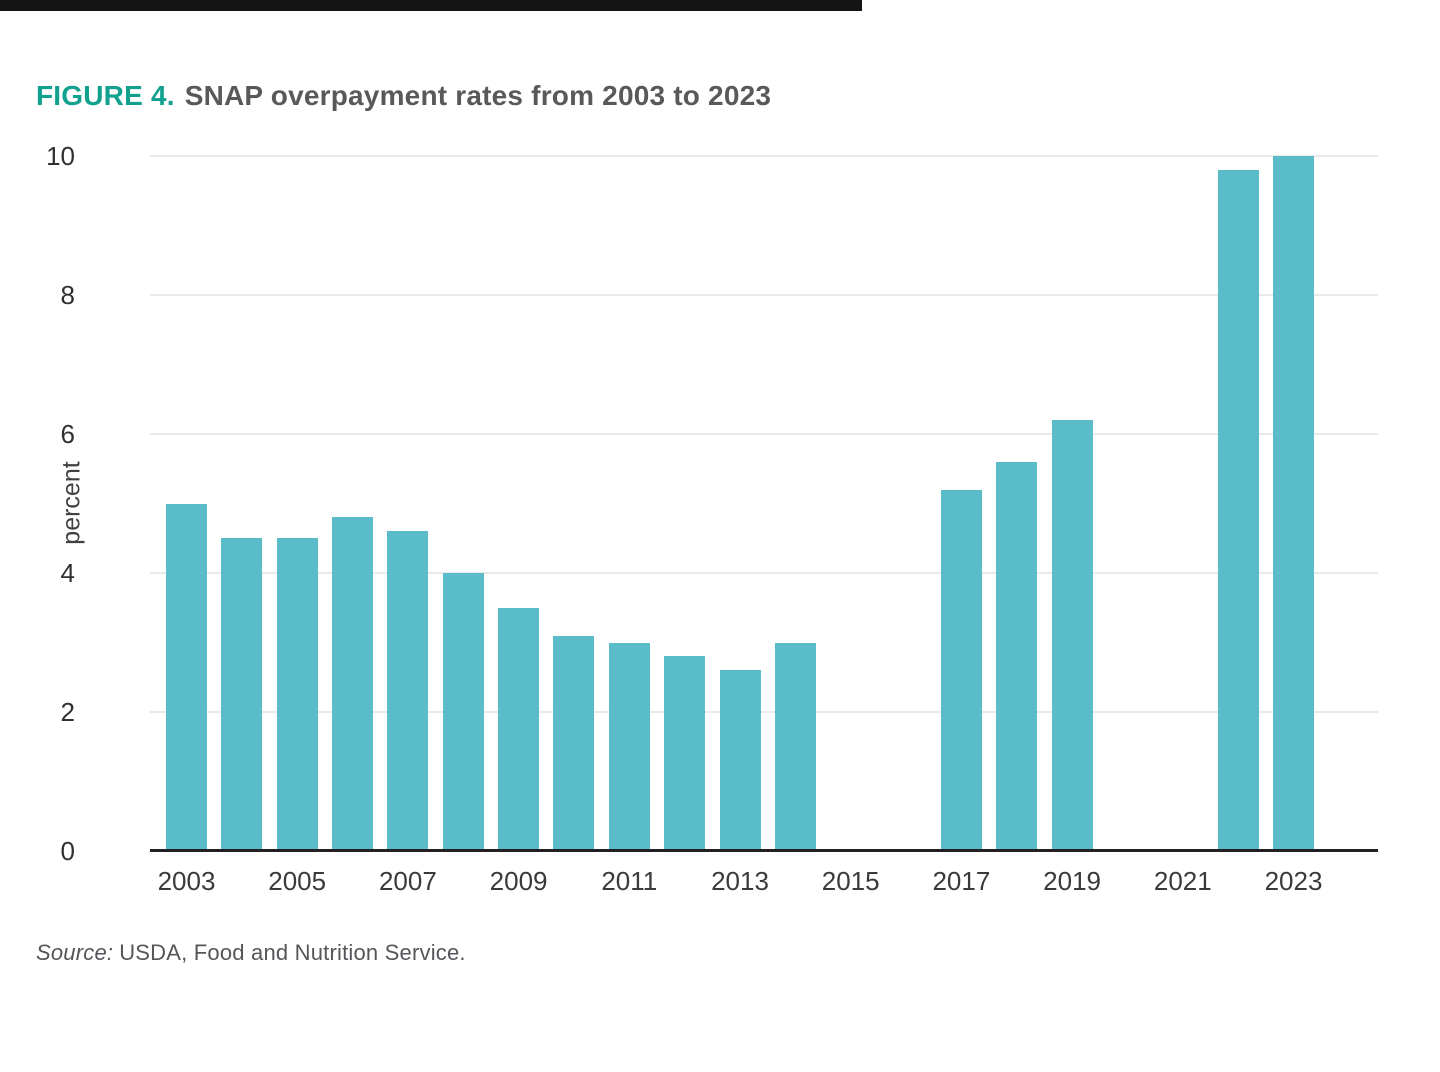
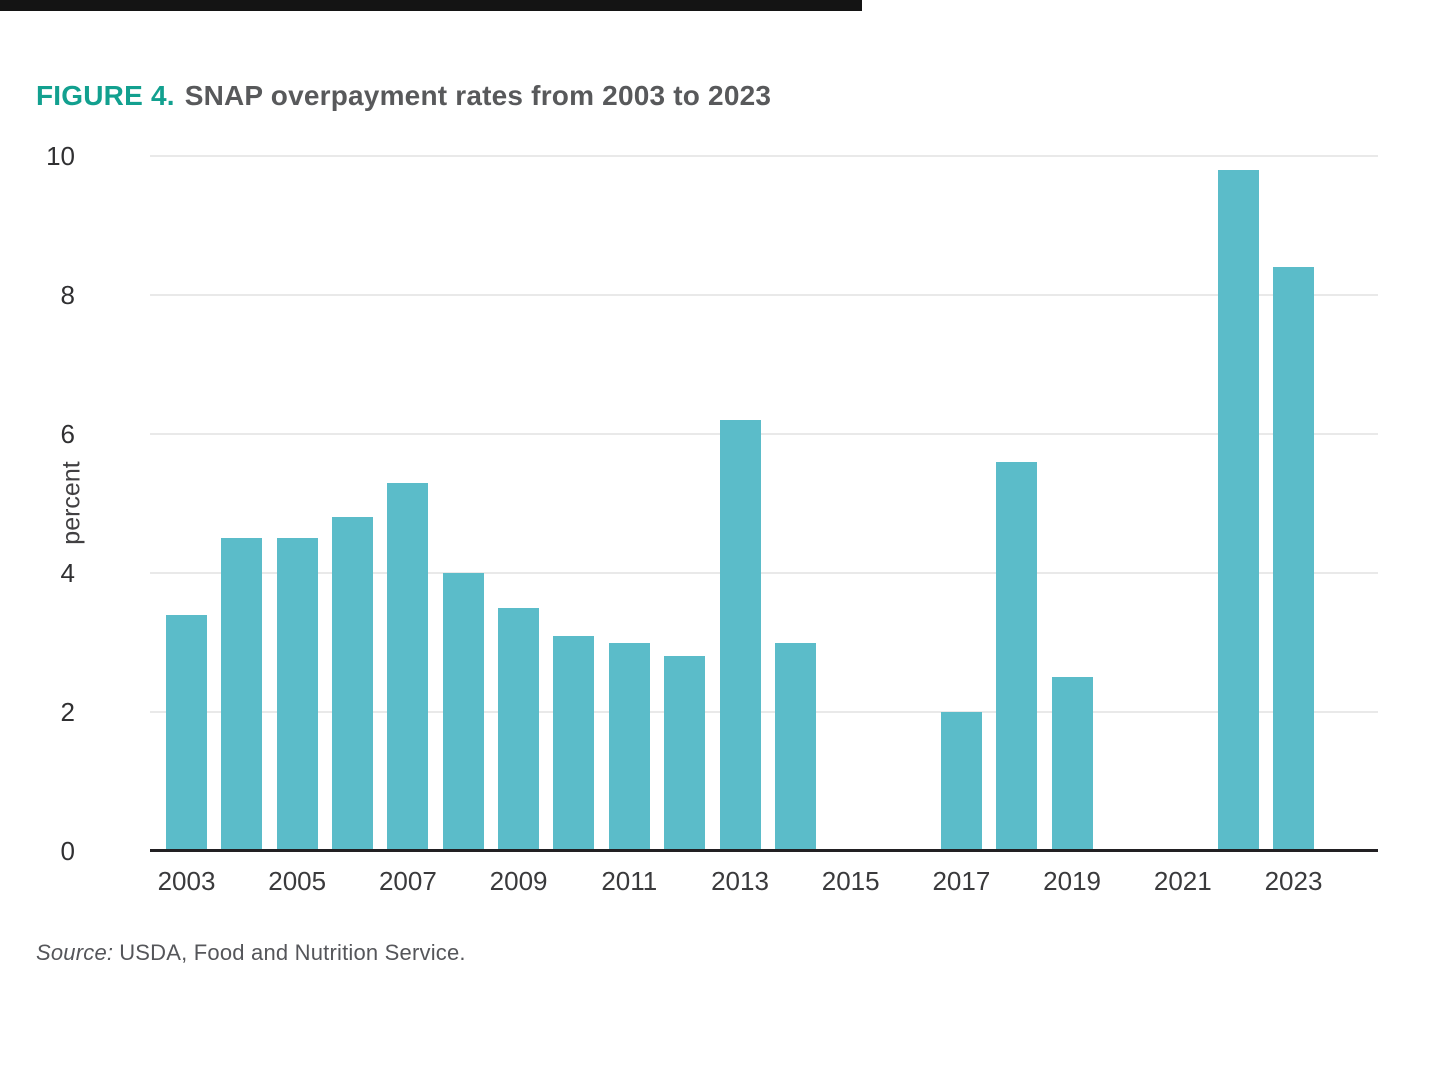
2003: 5.0 -> 3.4
2007: 4.6 -> 5.3
2013: 2.6 -> 6.2
2017: 5.2 -> 2.0
2019: 6.2 -> 2.5
2023: 10.0 -> 8.4
